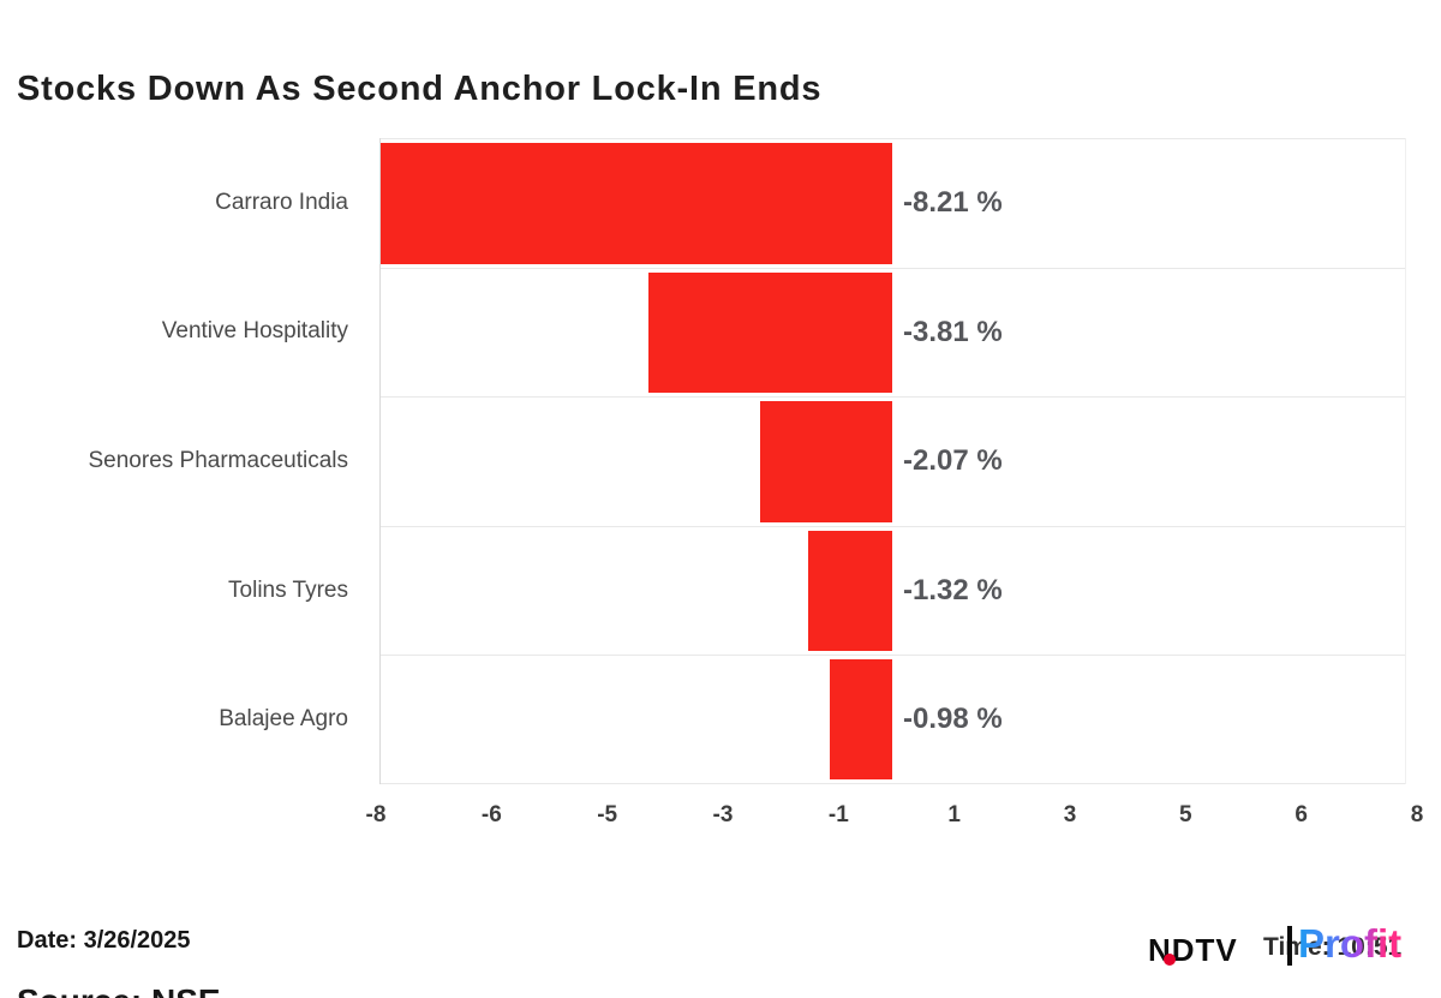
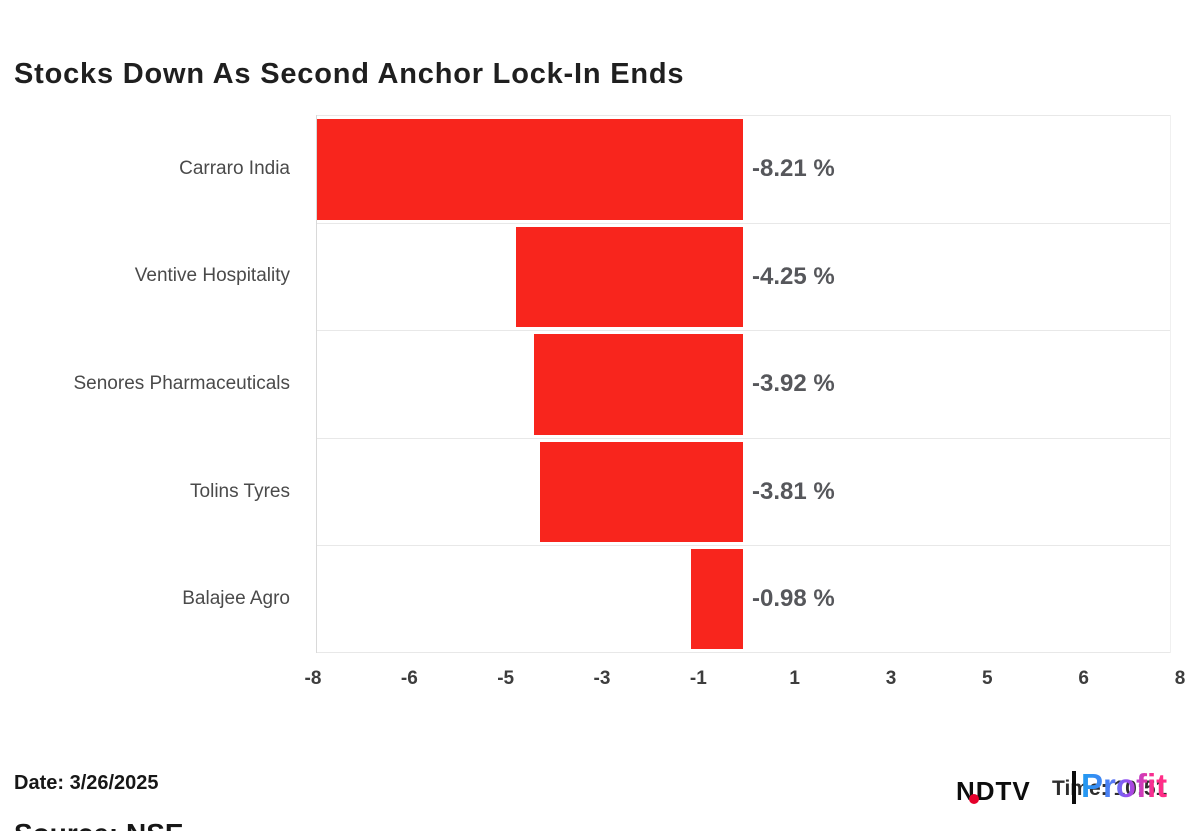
Ventive Hospitality: -3.81 -> -4.25
Senores Pharmaceuticals: -2.07 -> -3.92
Tolins Tyres: -1.32 -> -3.81
